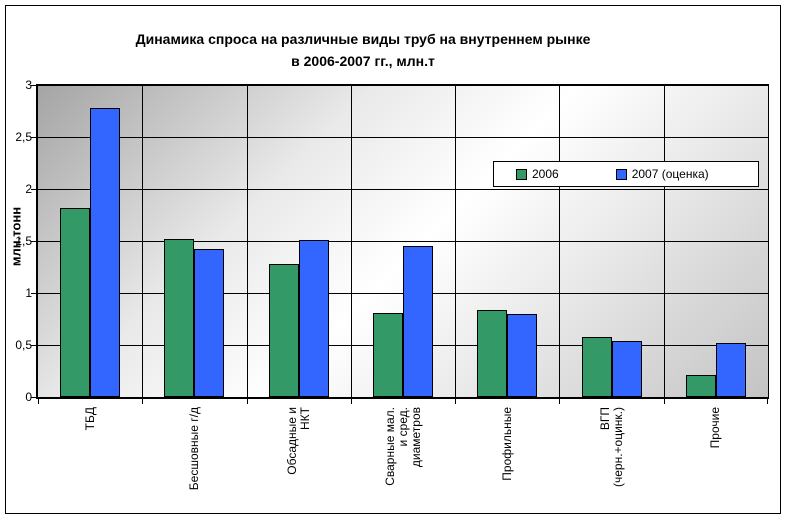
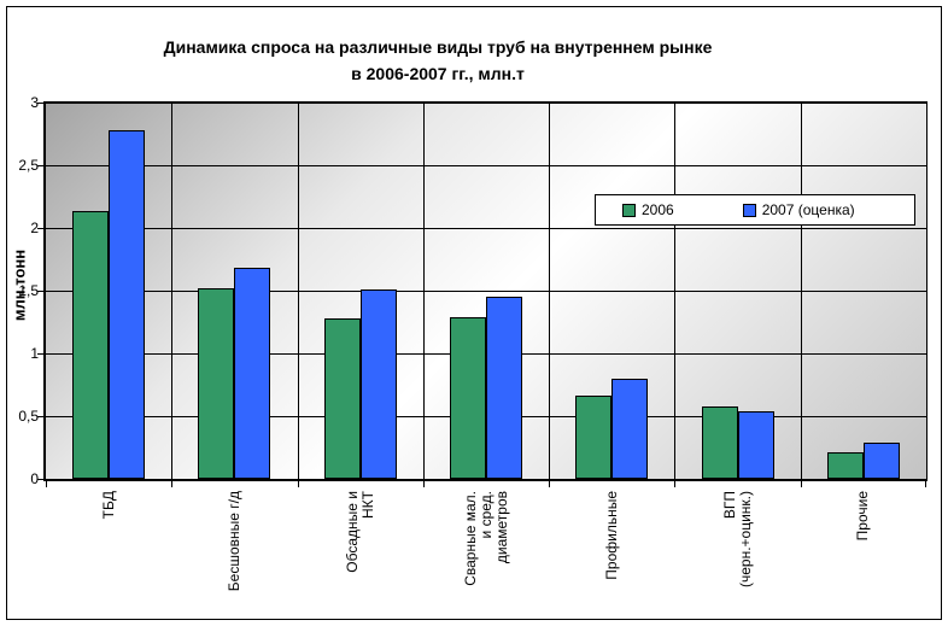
2006/ТБД: 1.82 -> 2.13
2007 (оценка)/Бесшовные г/д: 1.42 -> 1.68
2006/Сварные мал. и сред. диаметров: 0.81 -> 1.29
2006/Профильные: 0.84 -> 0.66
2007 (оценка)/Прочие: 0.52 -> 0.29
